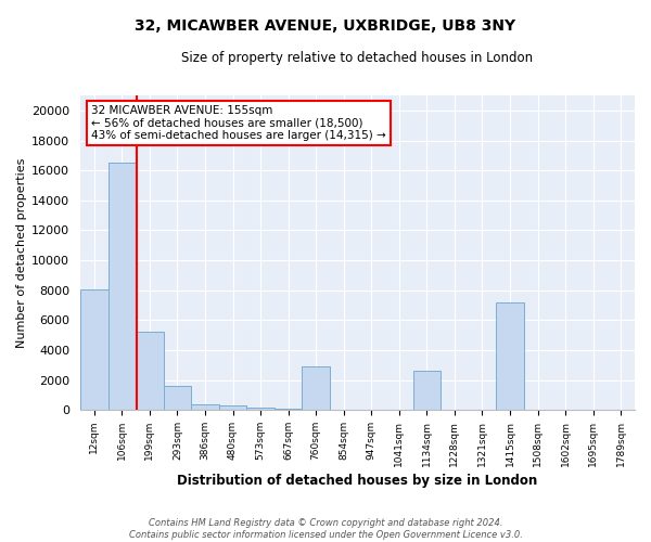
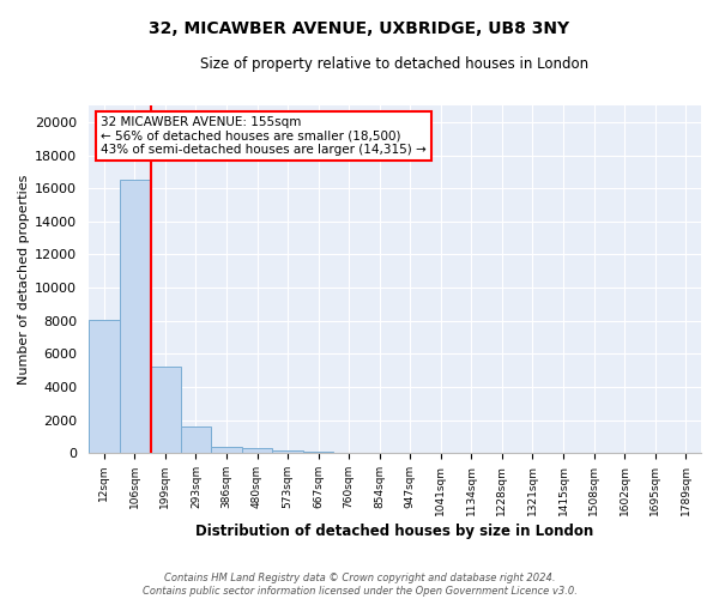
760sqm: 2900 -> 0
1134sqm: 2600 -> 0
1415sqm: 7200 -> 0
